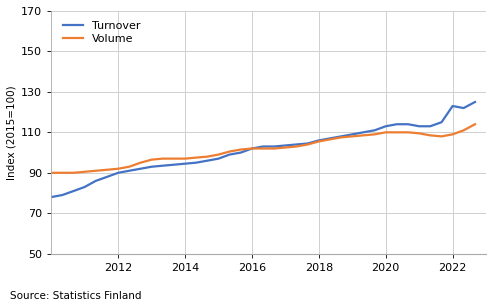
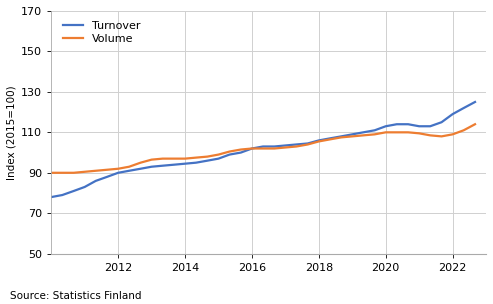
Turnover/2022: 123.0 -> 119.0
